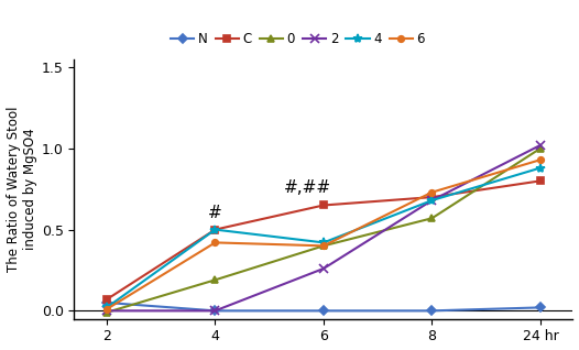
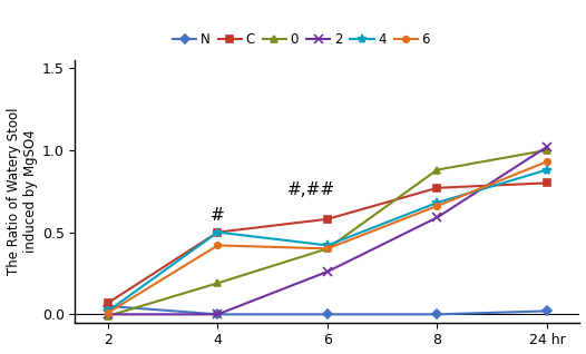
C/6: 0.65 -> 0.58
C/8: 0.70 -> 0.77
0/8: 0.57 -> 0.88
2/8: 0.68 -> 0.59
6/8: 0.73 -> 0.66
